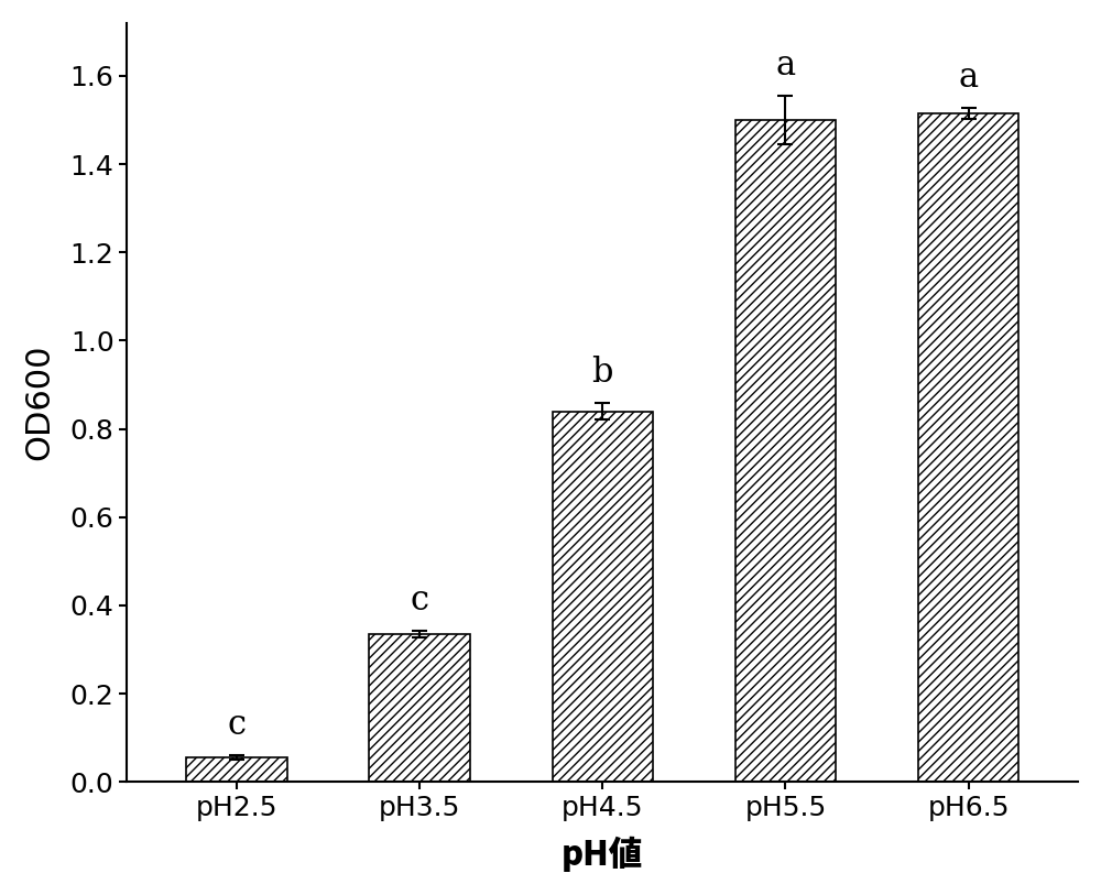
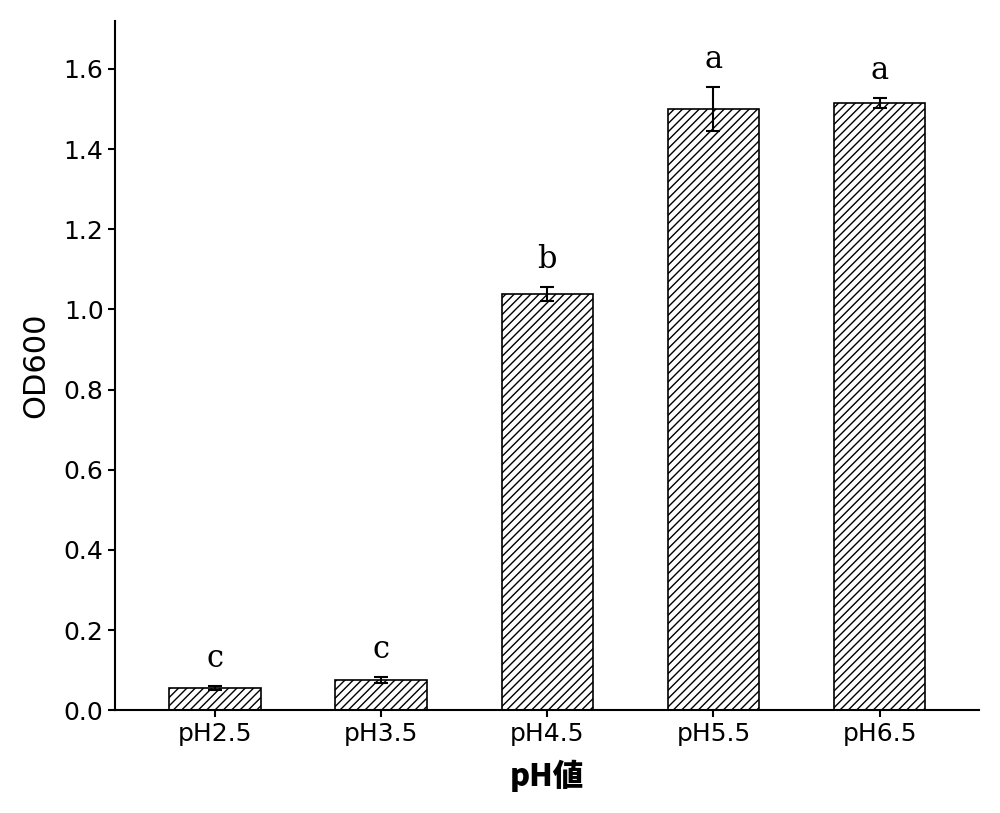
pH3.5: 0.335 -> 0.075
pH4.5: 0.840 -> 1.038
